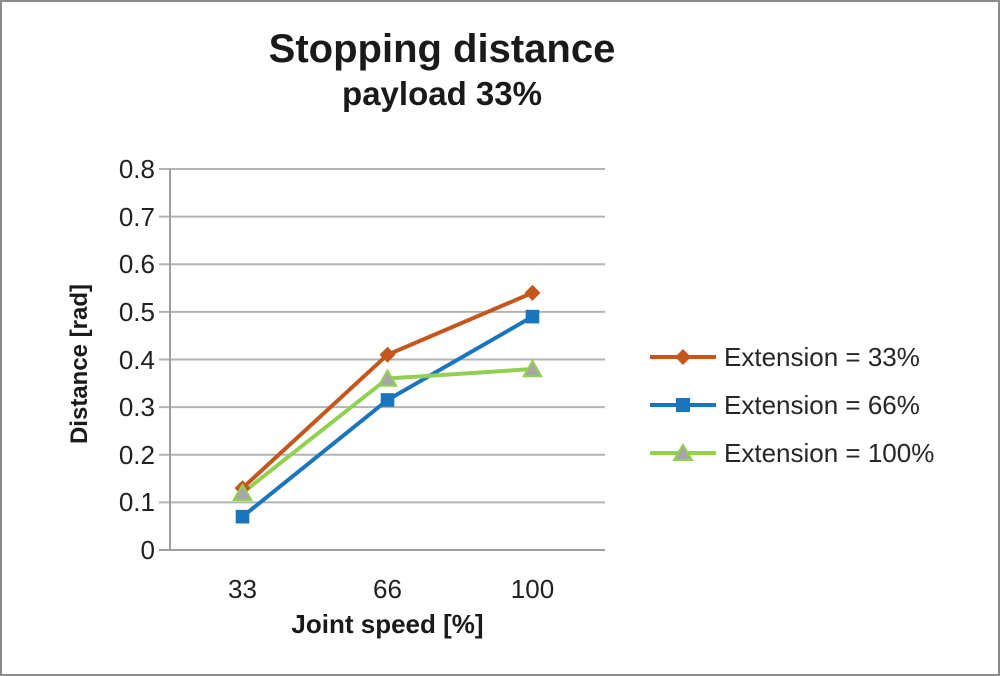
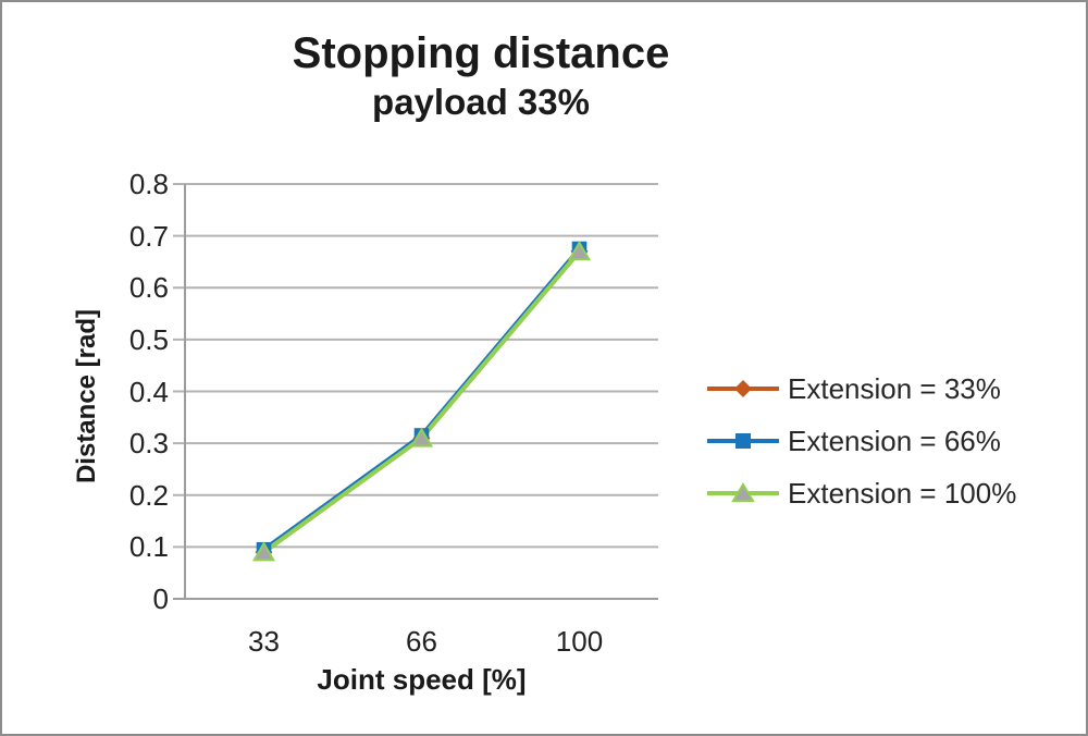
Extension = 33%/33: 0.13 -> 0.09
Extension = 66%/33: 0.07 -> 0.10
Extension = 100%/33: 0.12 -> 0.09
Extension = 33%/66: 0.41 -> 0.31
Extension = 100%/66: 0.36 -> 0.31
Extension = 33%/100: 0.54 -> 0.67
Extension = 66%/100: 0.49 -> 0.68
Extension = 100%/100: 0.38 -> 0.67
